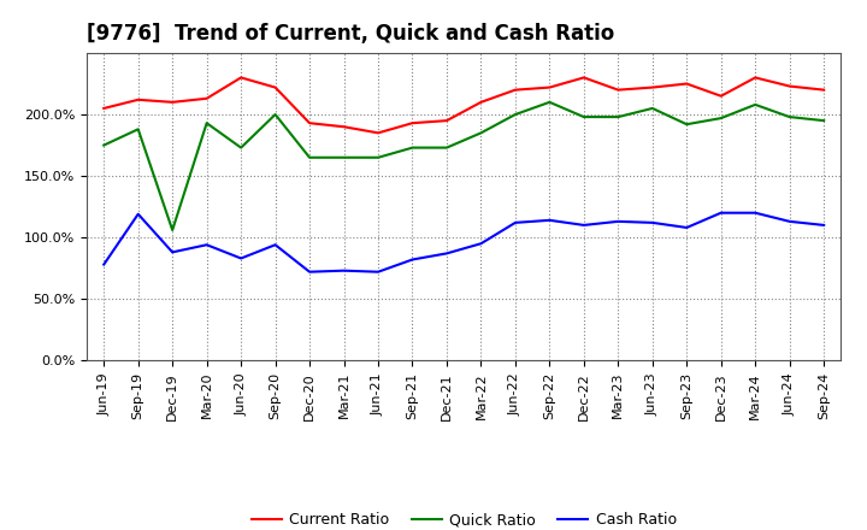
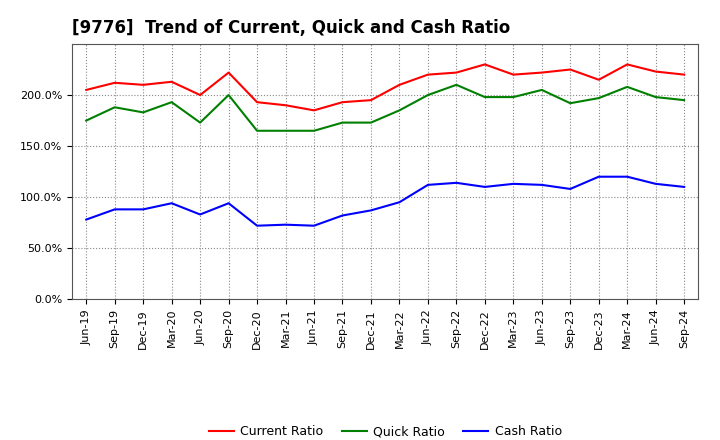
Cash Ratio/Sep-19: 119% -> 88%
Quick Ratio/Dec-19: 106% -> 183%
Current Ratio/Jun-20: 230% -> 200%
